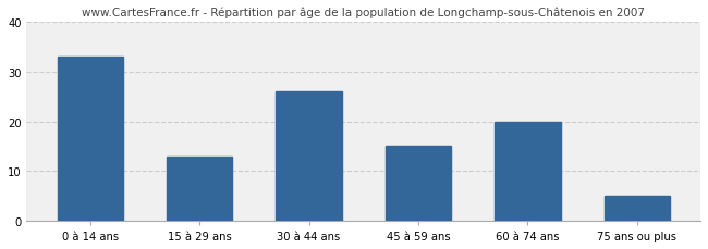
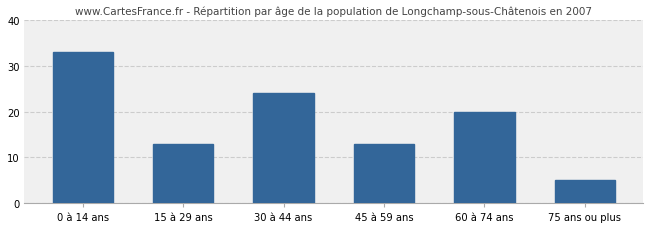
30 à 44 ans: 26 -> 24
45 à 59 ans: 15 -> 13
